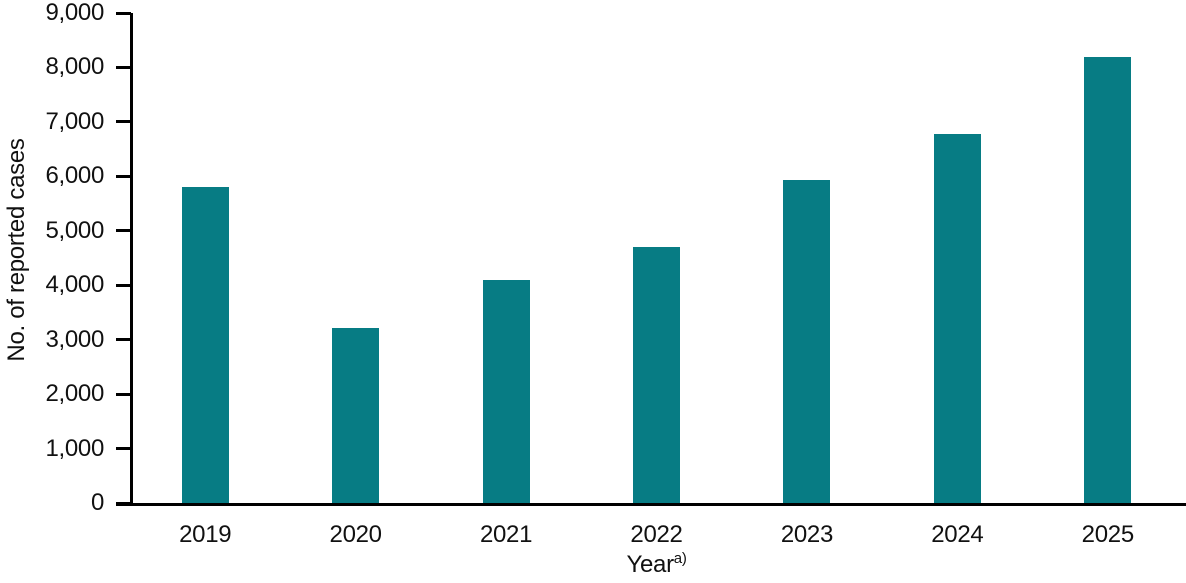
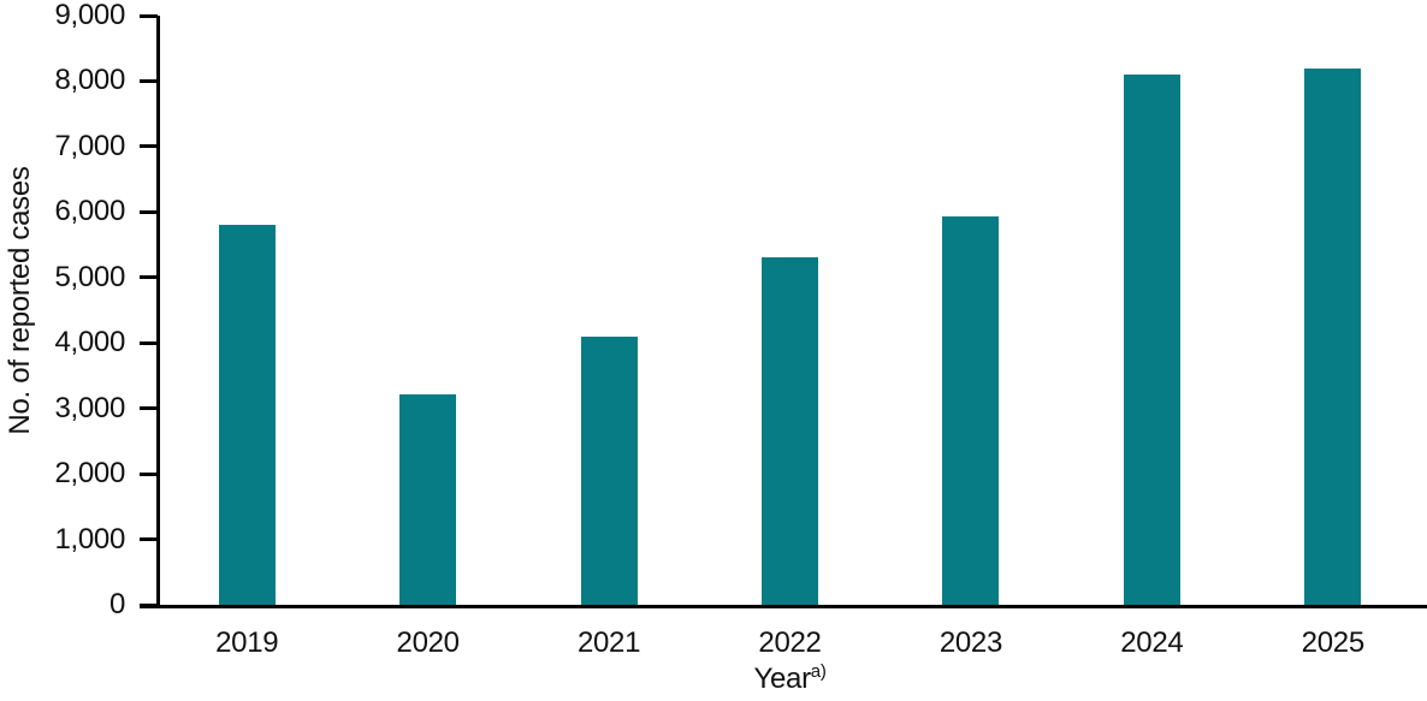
2022: 4700 -> 5300
2024: 6800 -> 8100
